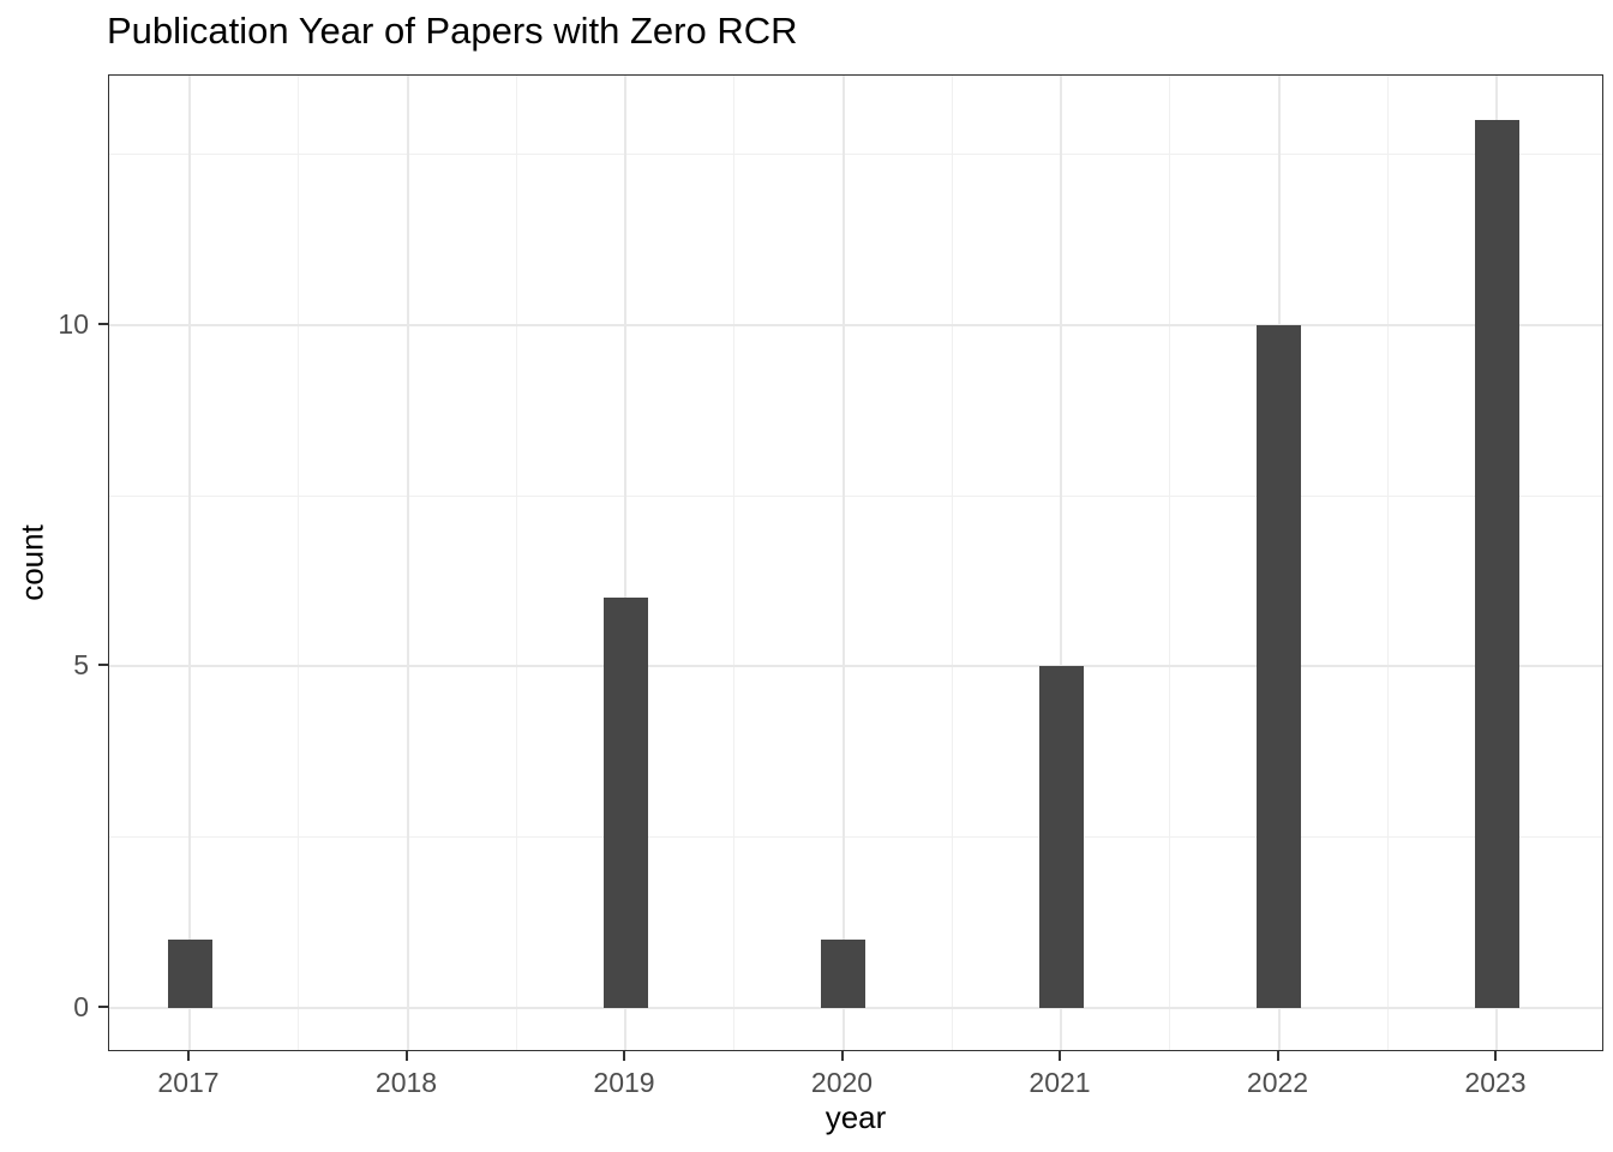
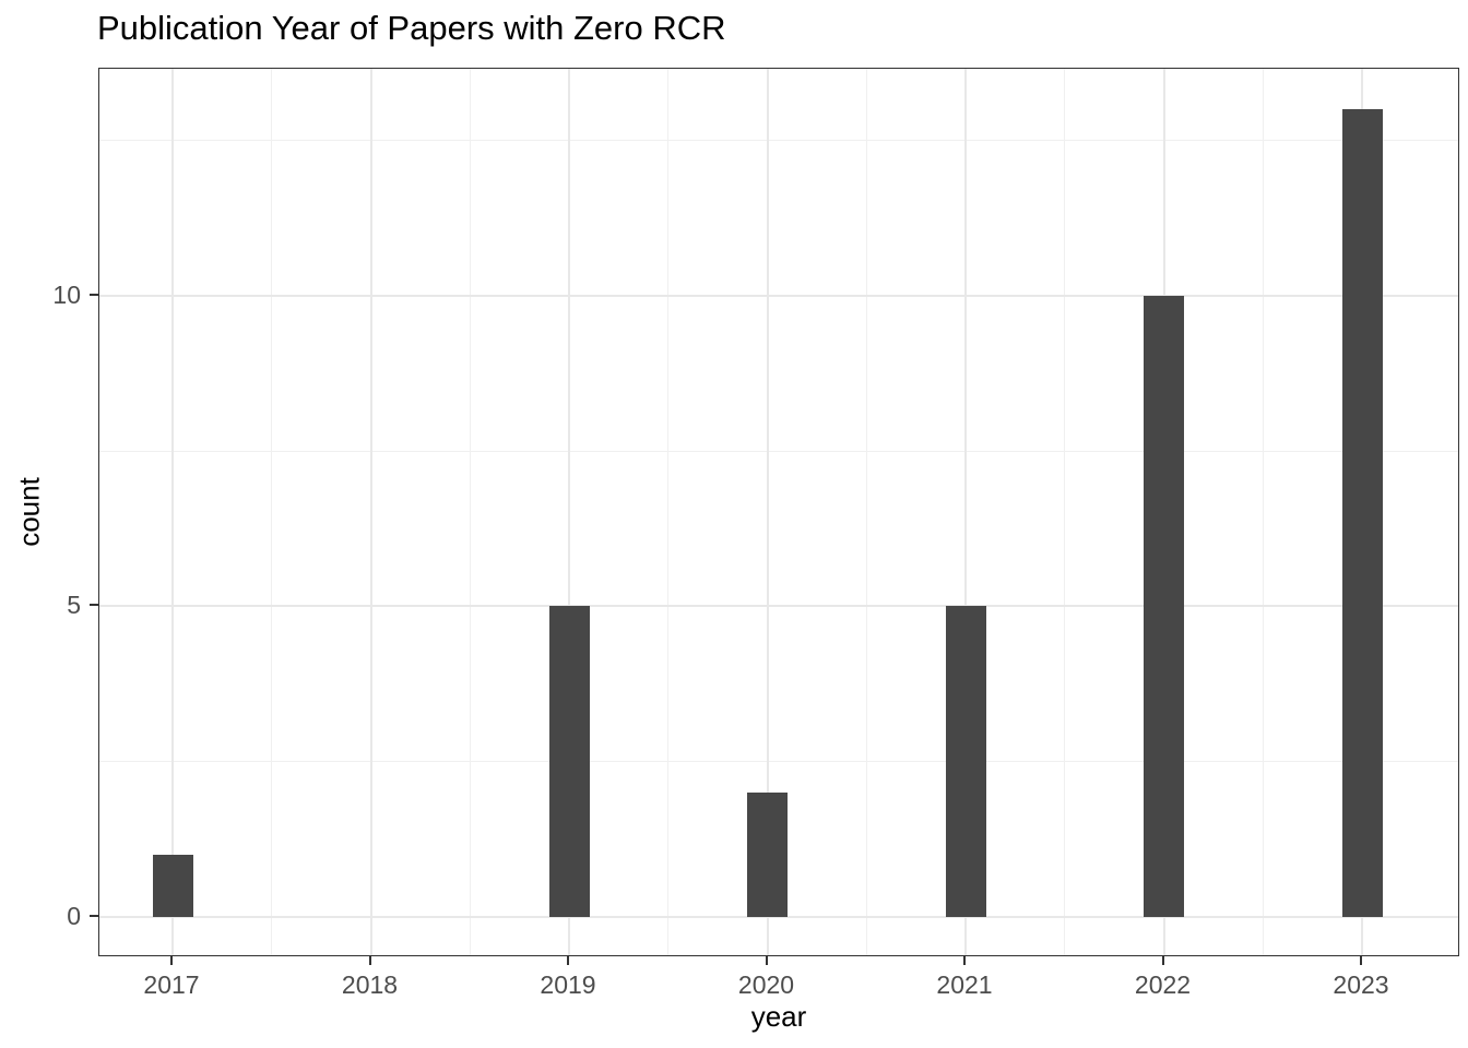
2019: 6 -> 5
2020: 1 -> 2
